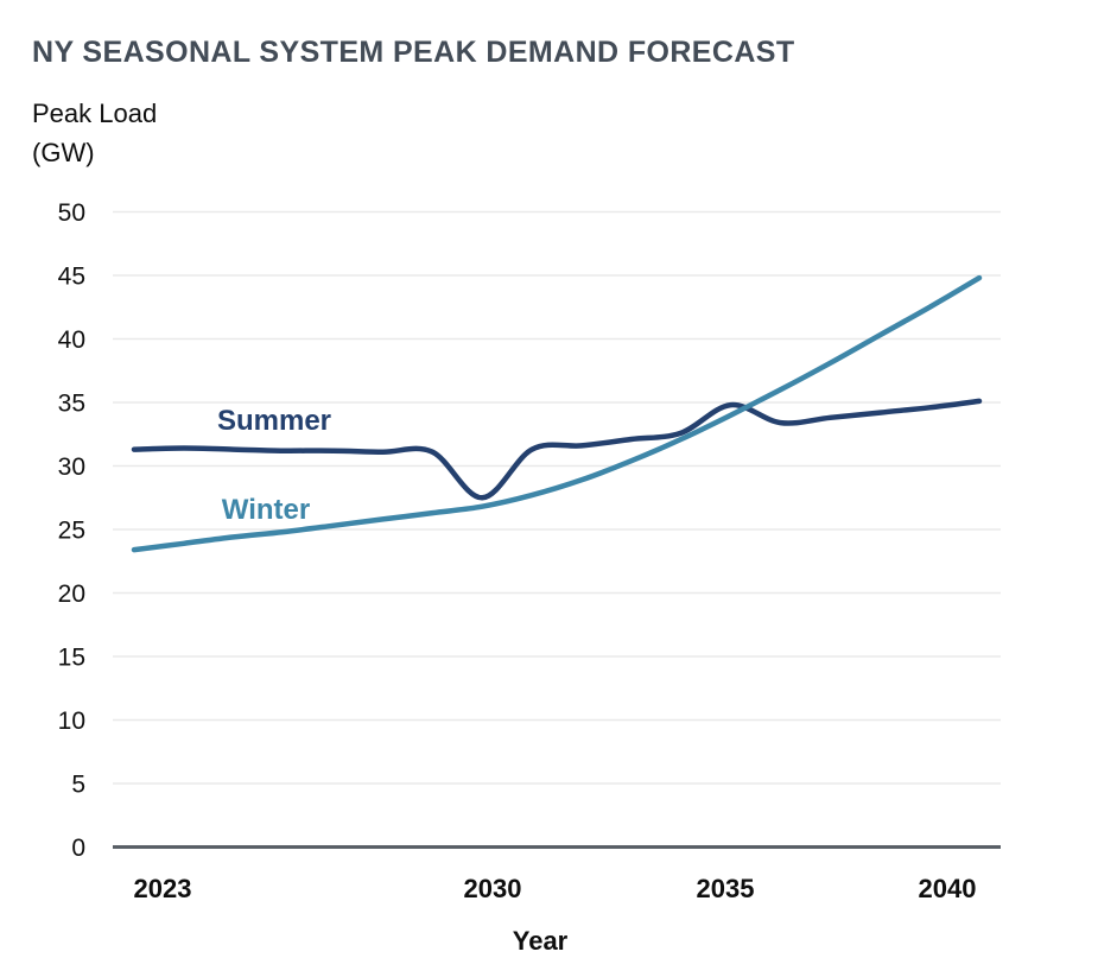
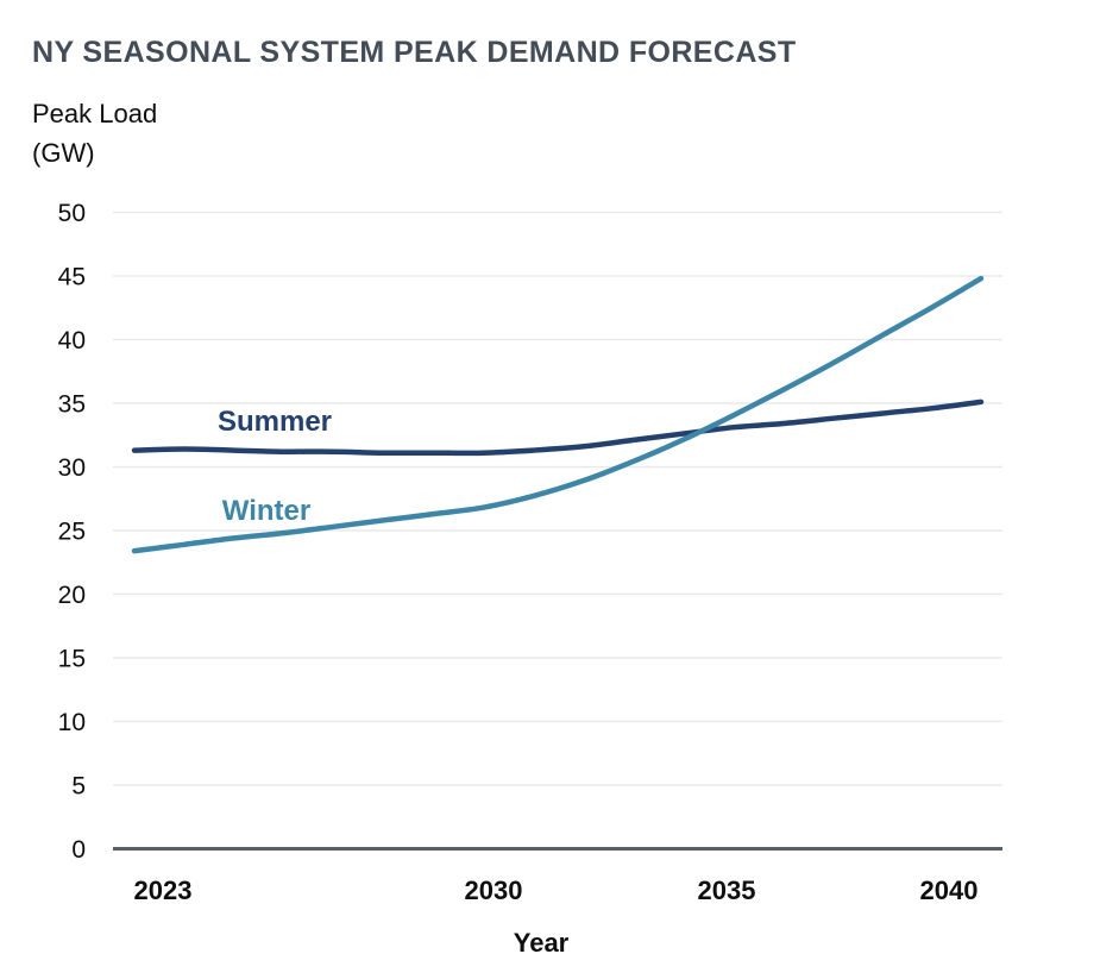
Summer/2030: 27.5 -> 31.1
Summer/2035: 34.8 -> 33.1
